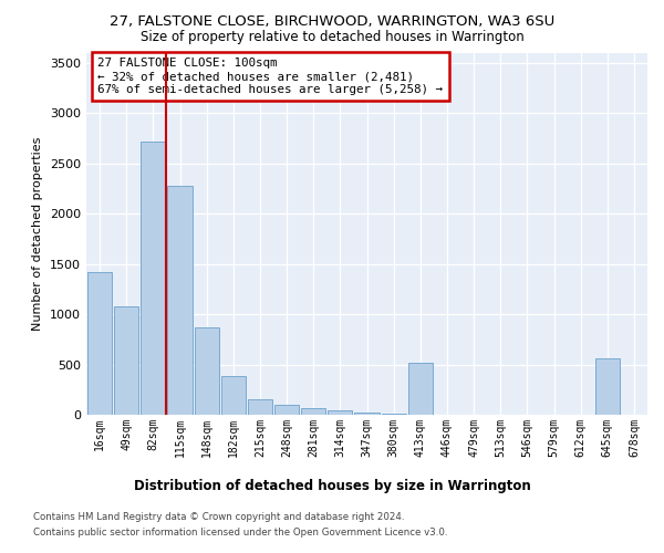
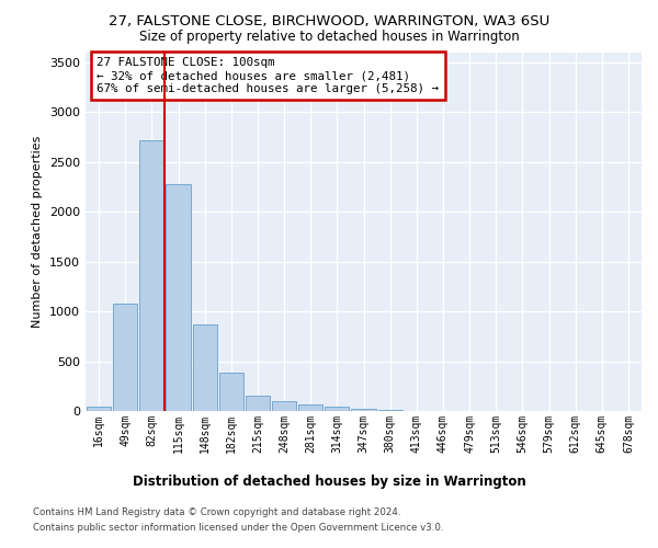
16sqm: 1420 -> 40
413sqm: 520 -> 0
645sqm: 560 -> 0
